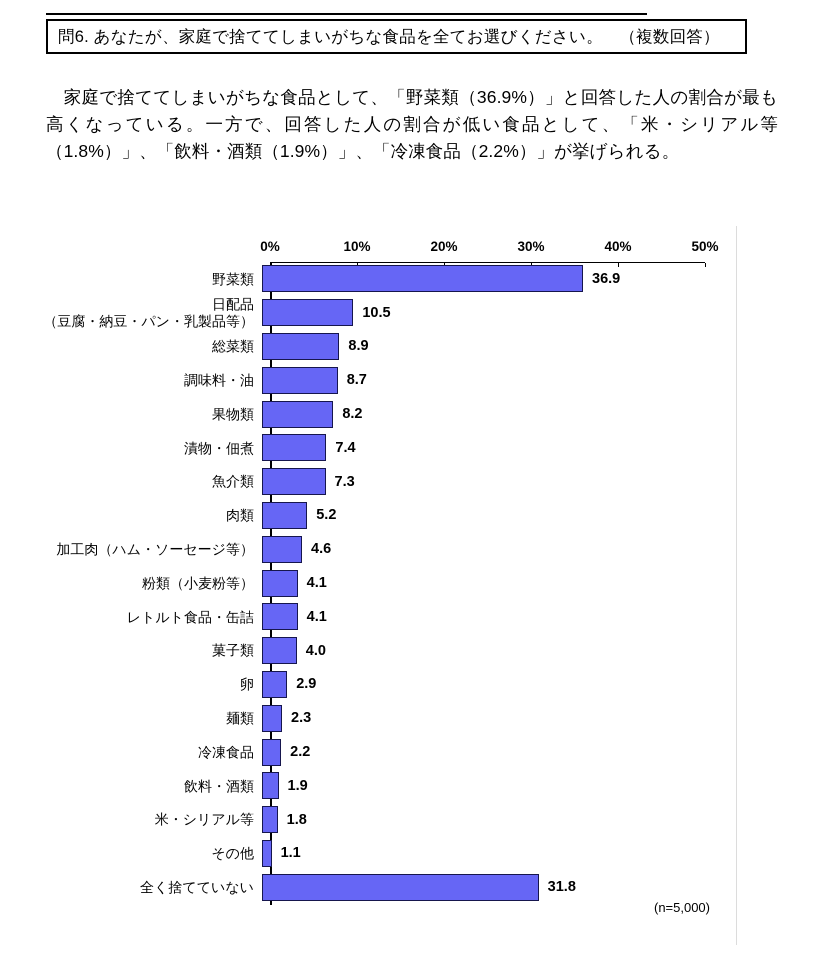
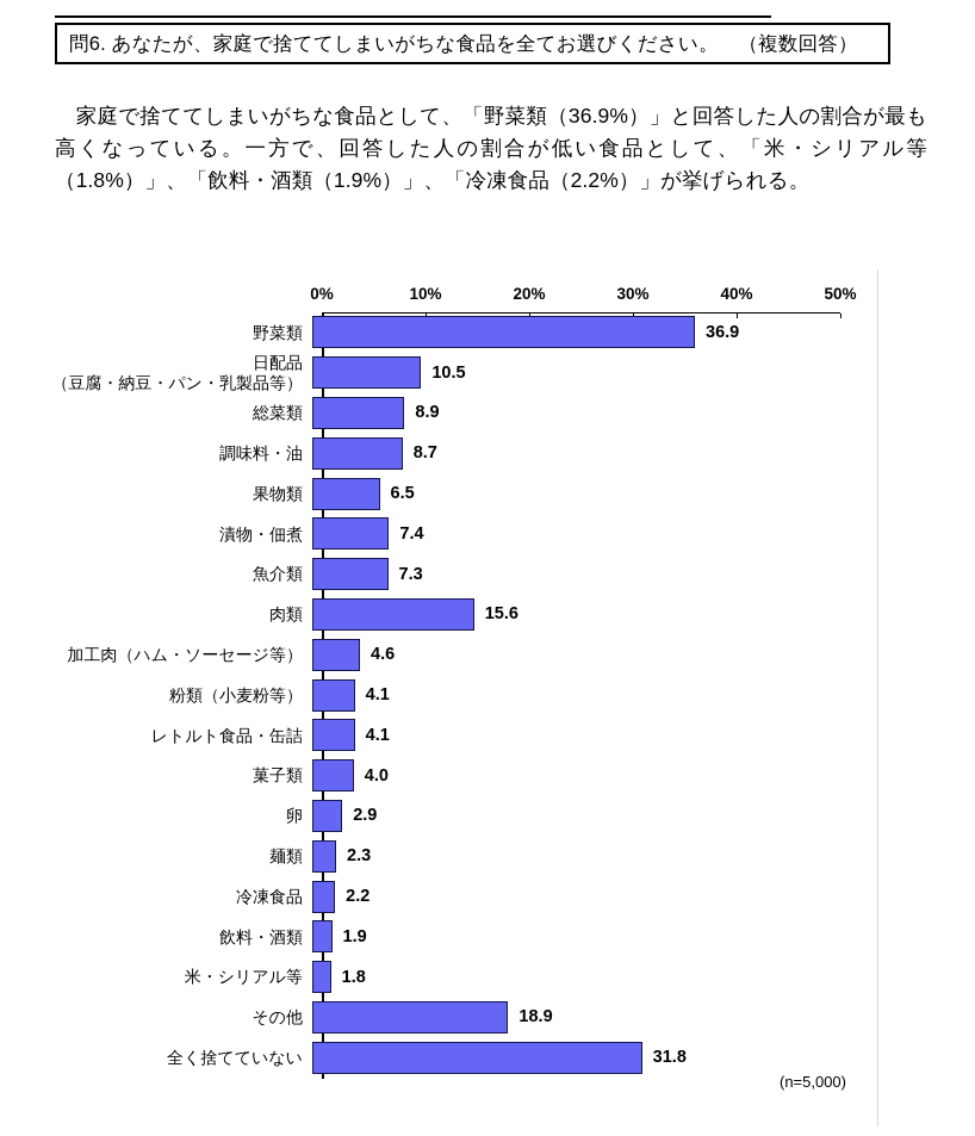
果物類: 8.2 -> 6.5
肉類: 5.2 -> 15.6
その他: 1.1 -> 18.9
